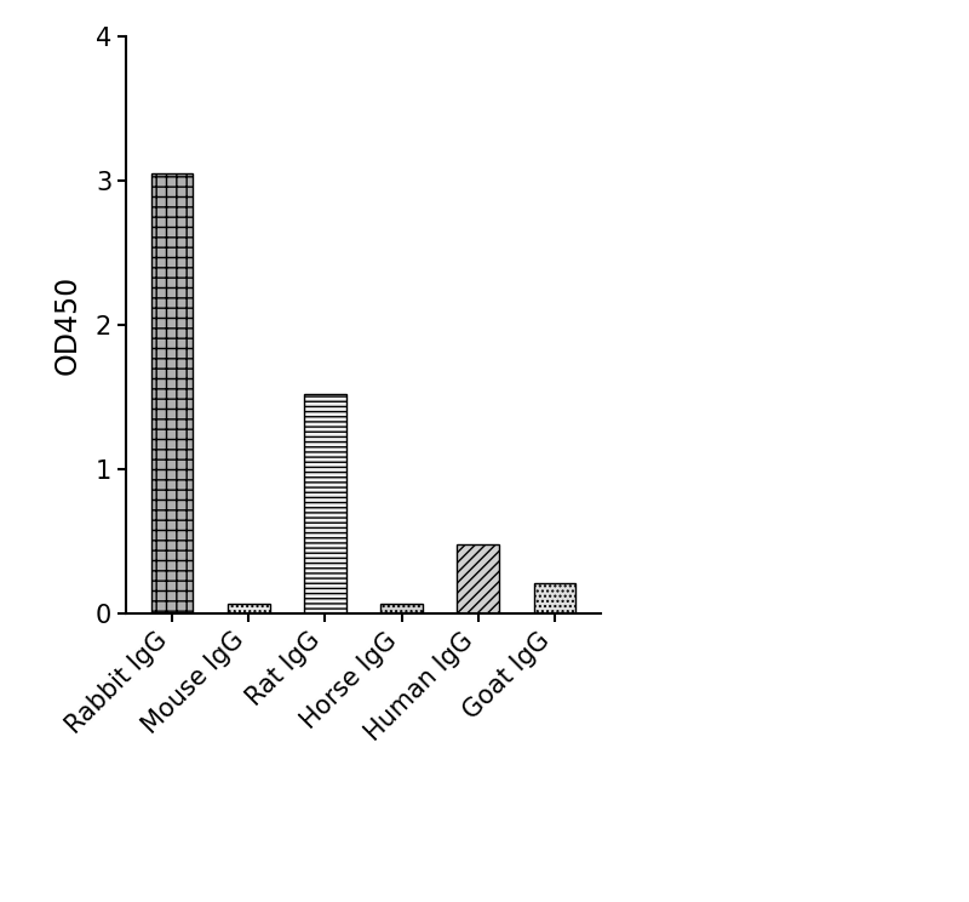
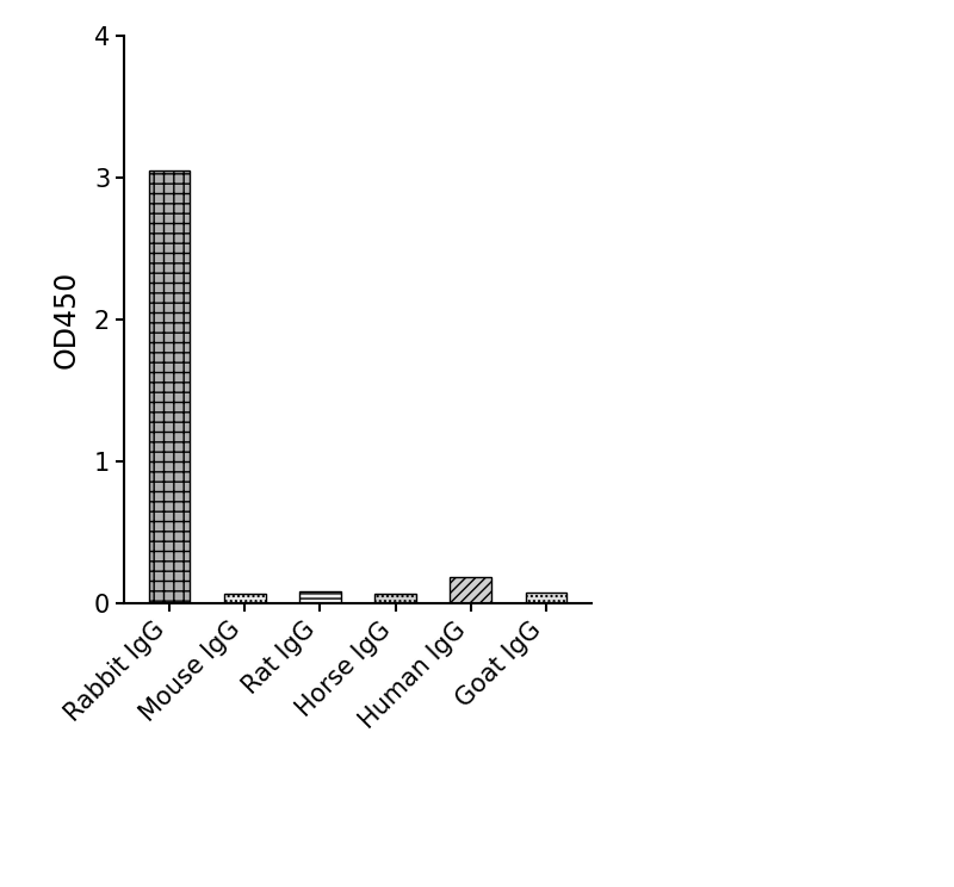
Rat IgG: 1.52 -> 0.09
Human IgG: 0.48 -> 0.18
Goat IgG: 0.21 -> 0.07
